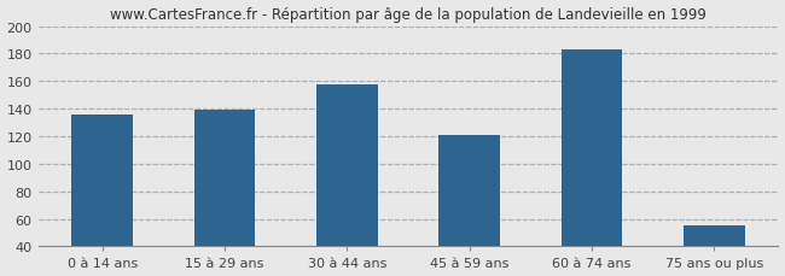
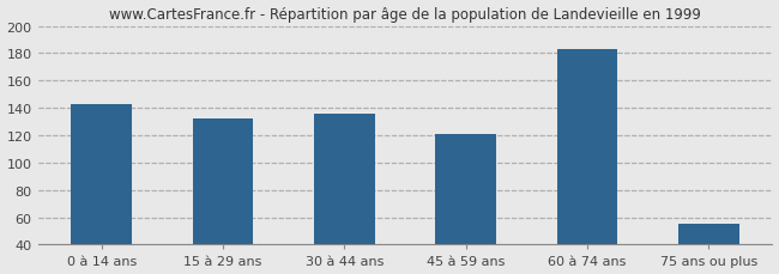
0 à 14 ans: 136 -> 143
15 à 29 ans: 139 -> 132
30 à 44 ans: 158 -> 136
